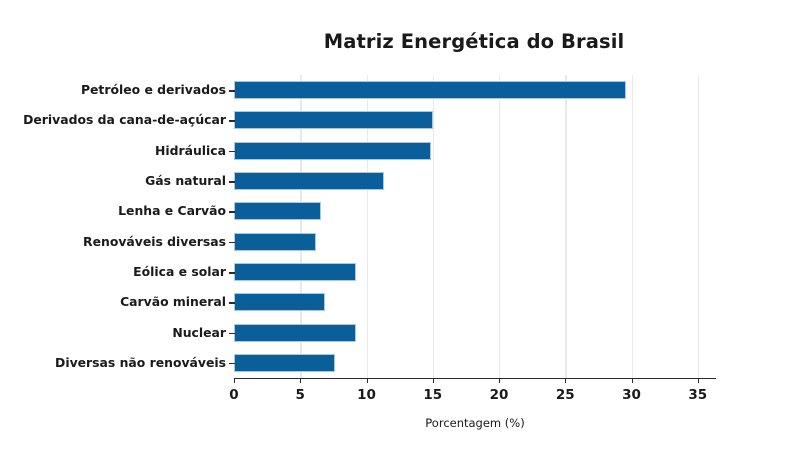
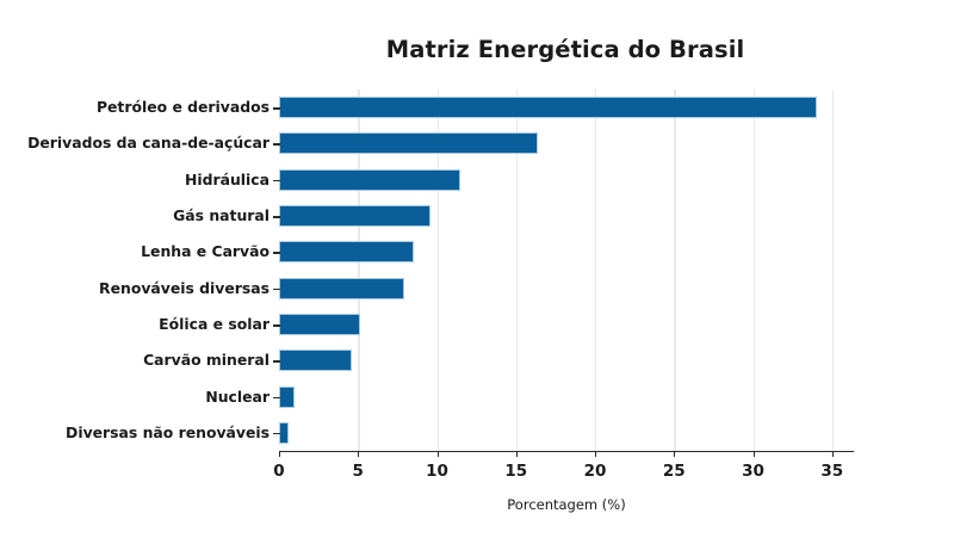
Petróleo e derivados: 29.6 -> 34.0
Derivados da cana-de-açúcar: 15.0 -> 16.4
Hidráulica: 14.9 -> 11.5
Gás natural: 11.3 -> 9.6
Lenha e Carvão: 6.6 -> 8.5
Renováveis diversas: 6.2 -> 7.9
Eólica e solar: 9.2 -> 5.1
Carvão mineral: 6.9 -> 4.6
Nuclear: 9.2 -> 1.0
Diversas não renováveis: 7.6 -> 0.6
